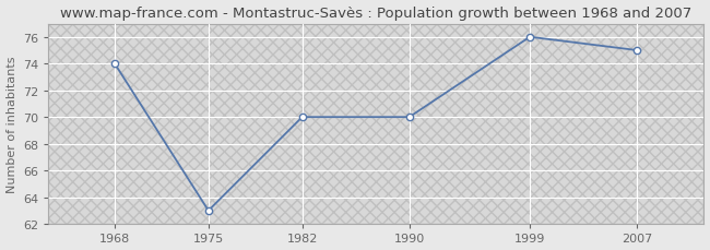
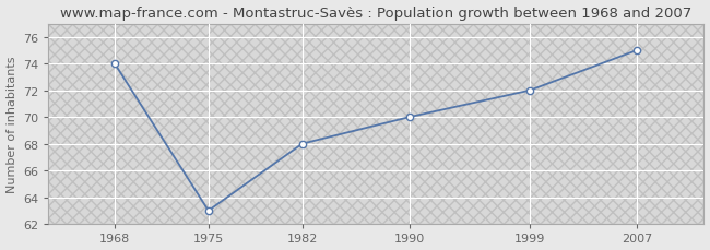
1982: 70 -> 68
1999: 76 -> 72
